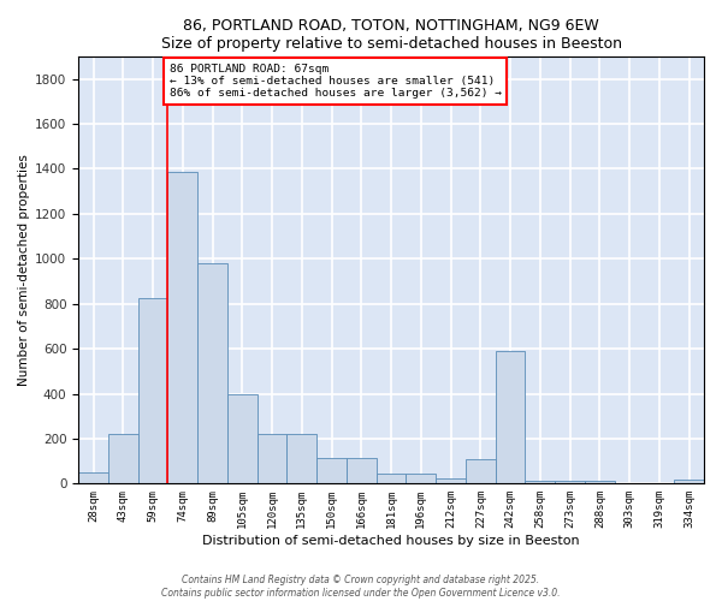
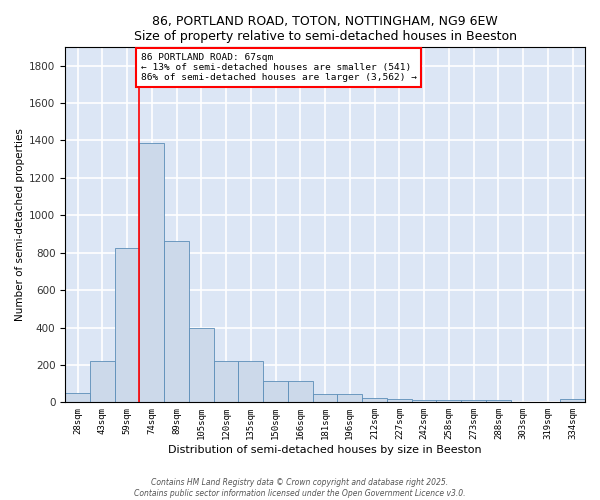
89sqm: 980 -> 860
227sqm: 110 -> 20
242sqm: 590 -> 20
